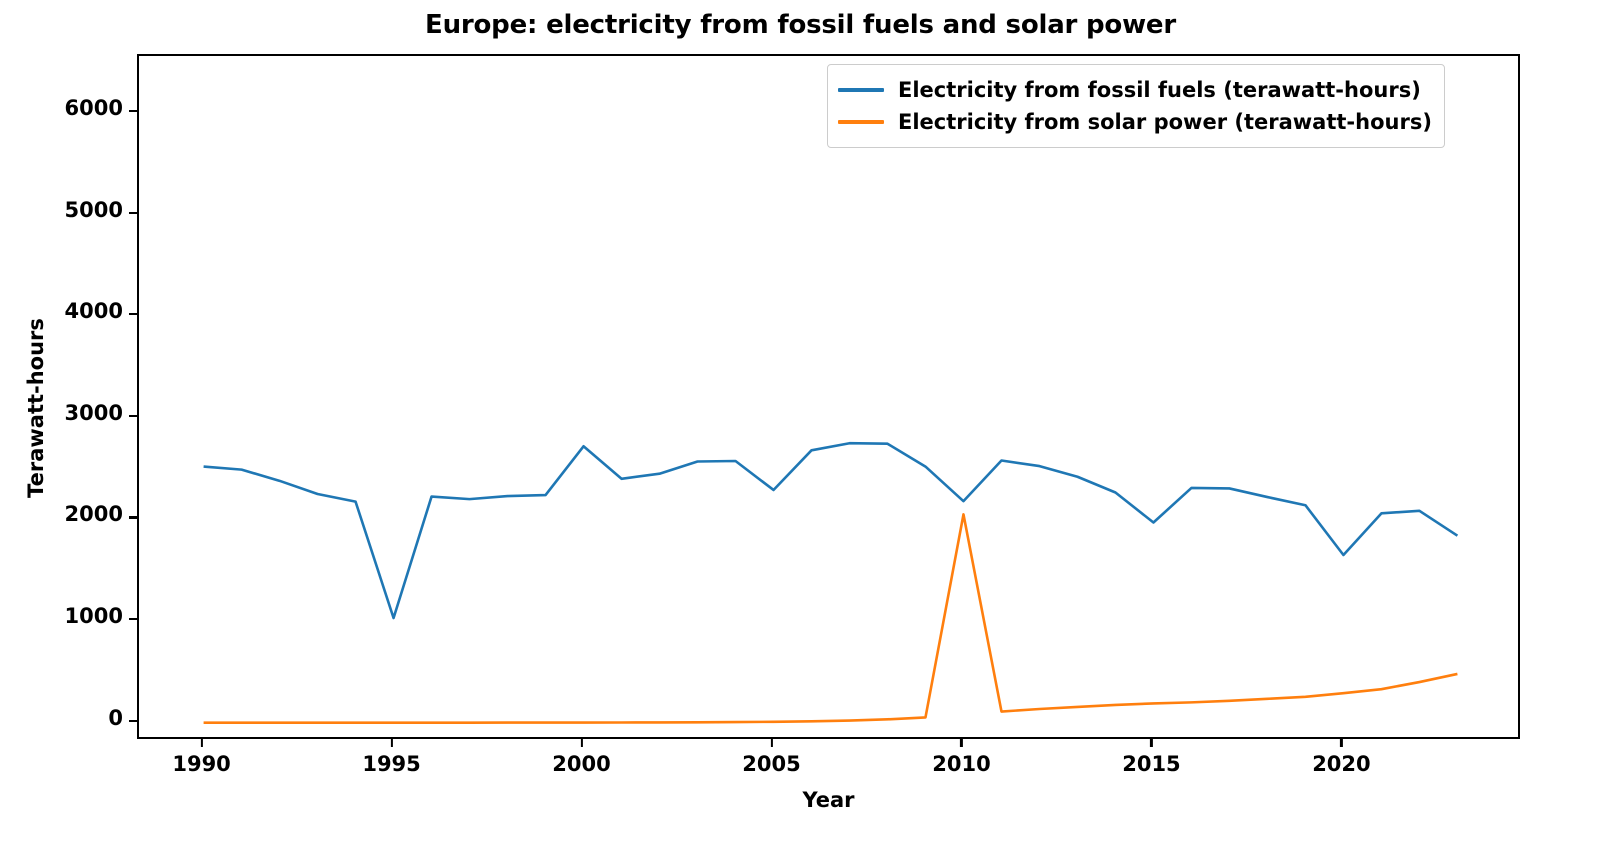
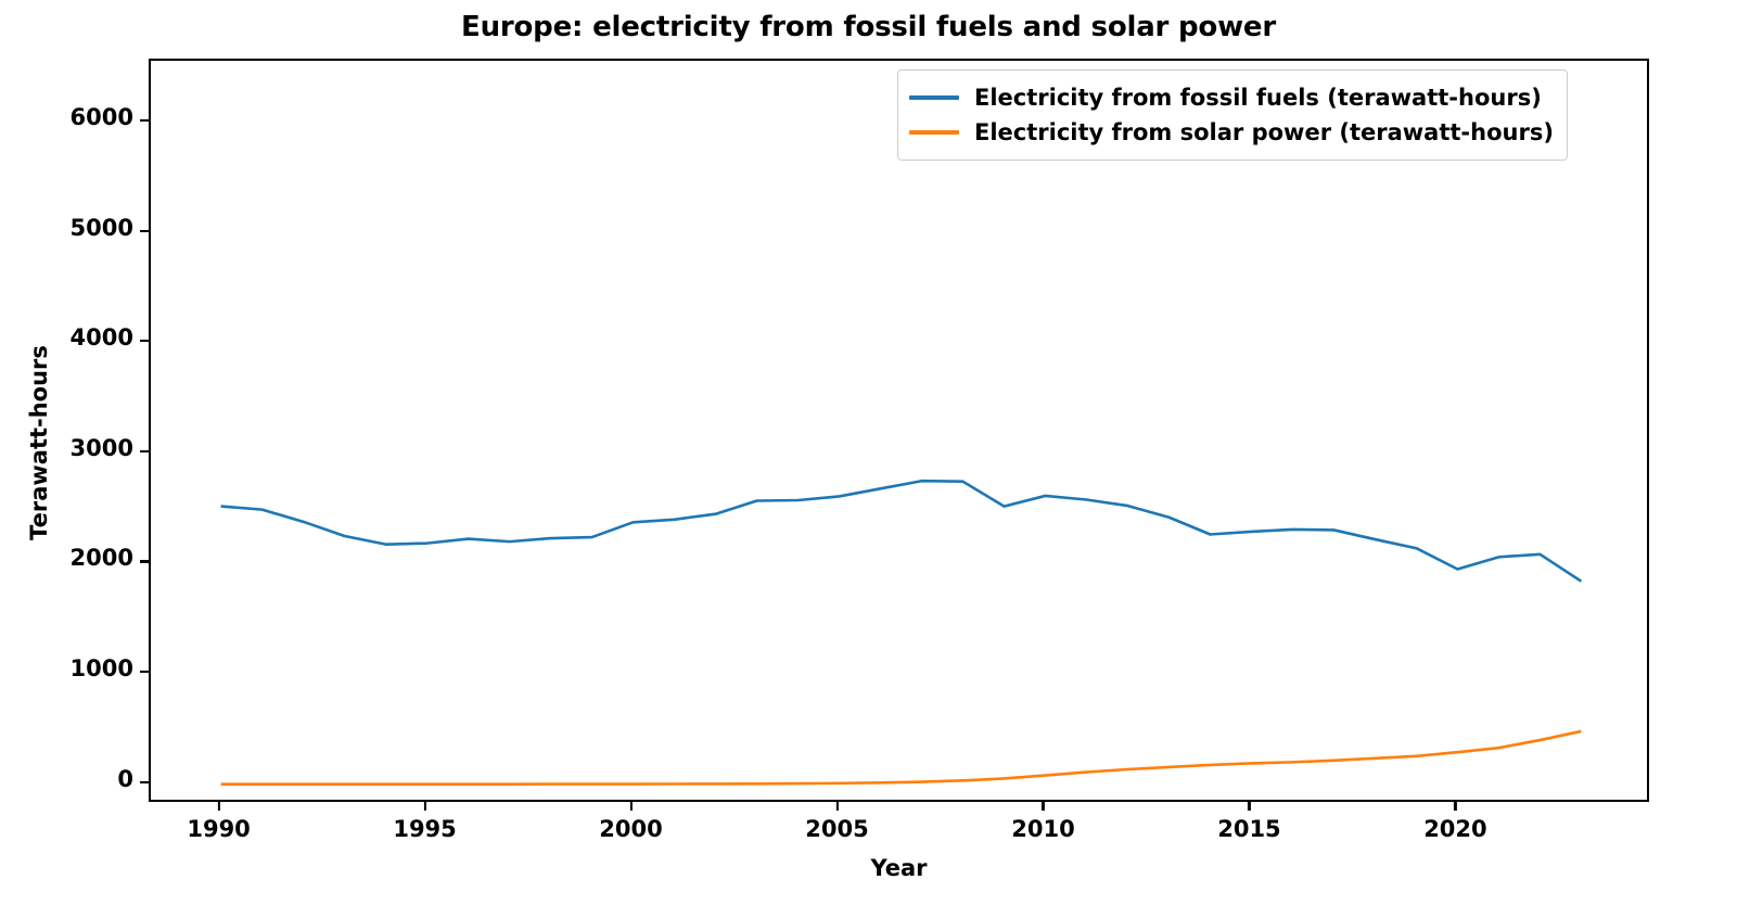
Electricity from fossil fuels (terawatt-hours)/1995: 1030 -> 2180
Electricity from fossil fuels (terawatt-hours)/2000: 2720 -> 2380
Electricity from fossil fuels (terawatt-hours)/2005: 2290 -> 2610
Electricity from fossil fuels (terawatt-hours)/2010: 2180 -> 2620
Electricity from solar power (terawatt-hours)/2010: 2050 -> 80
Electricity from fossil fuels (terawatt-hours)/2015: 1970 -> 2290
Electricity from fossil fuels (terawatt-hours)/2020: 1650 -> 1950
